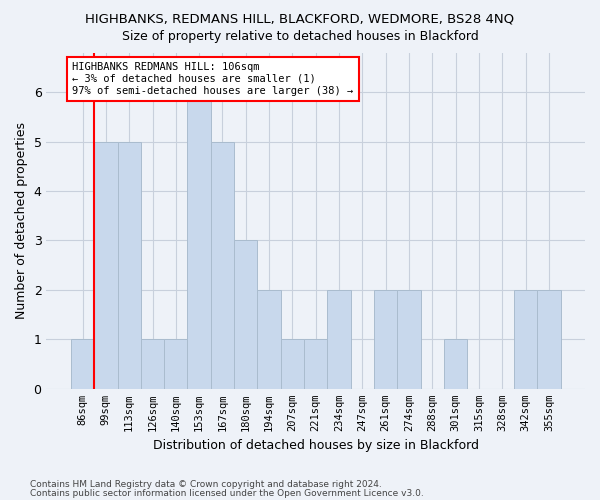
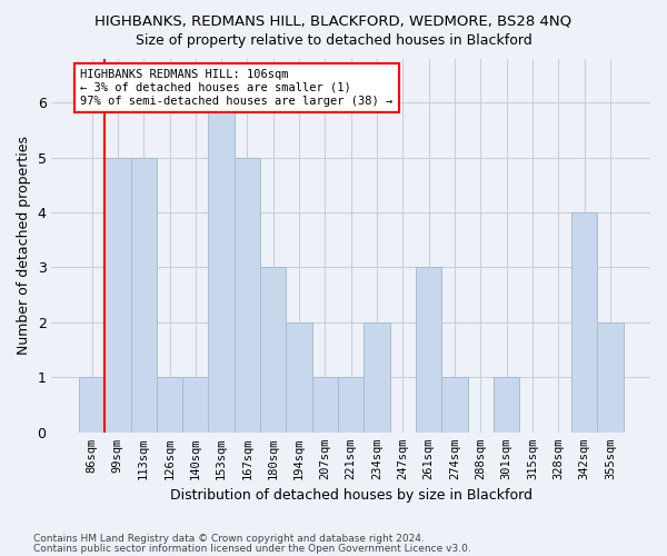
261sqm: 2 -> 3
274sqm: 2 -> 1
342sqm: 2 -> 4
